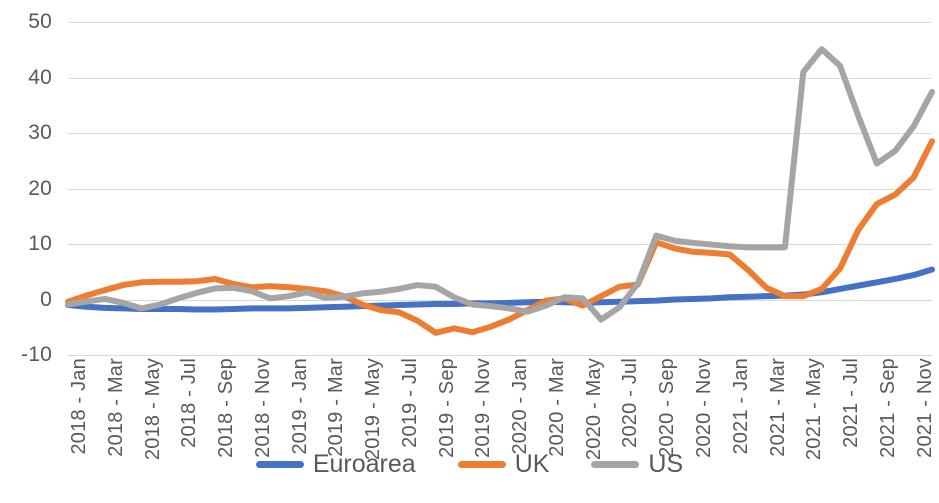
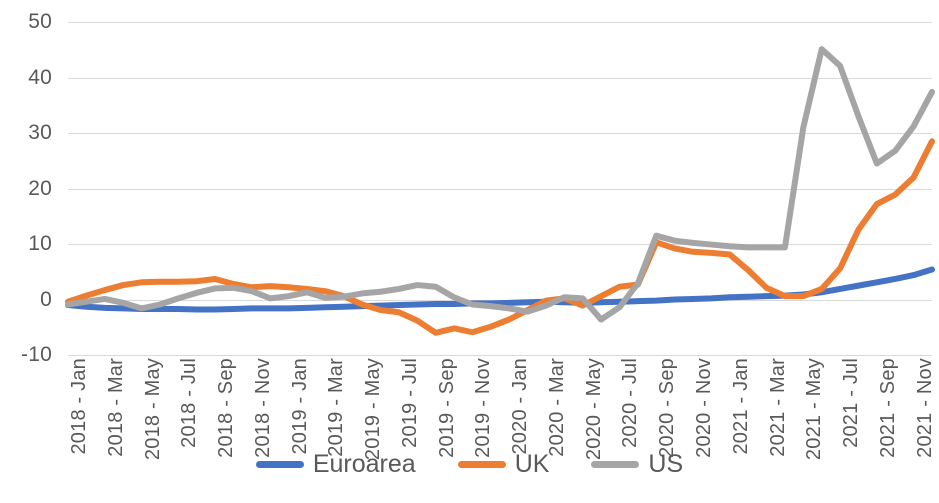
US/2021 - May: 41 -> 31
